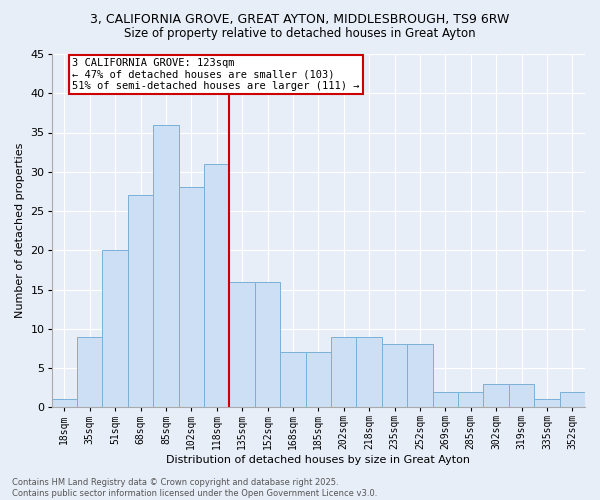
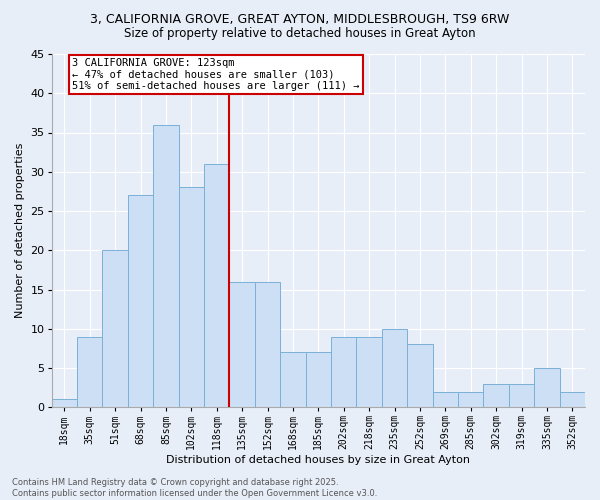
235sqm: 8 -> 10
335sqm: 1 -> 5
